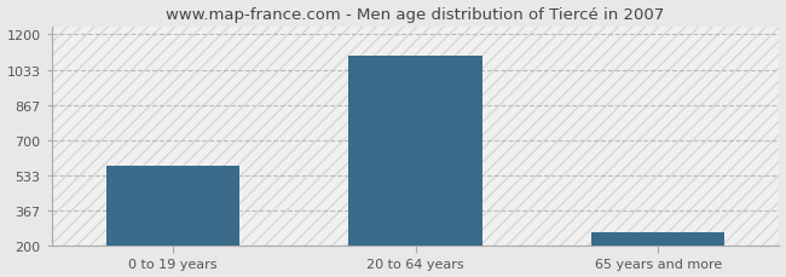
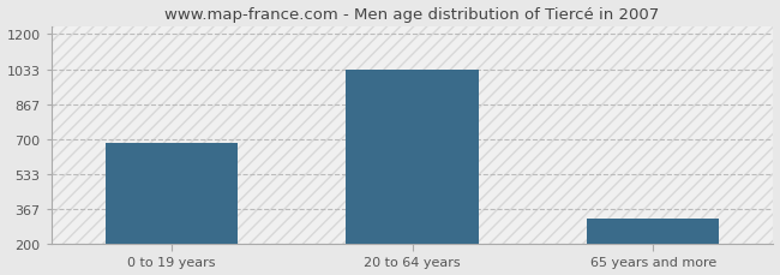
0 to 19 years: 580 -> 680
20 to 64 years: 1100 -> 1030
65 years and more: 260 -> 320
